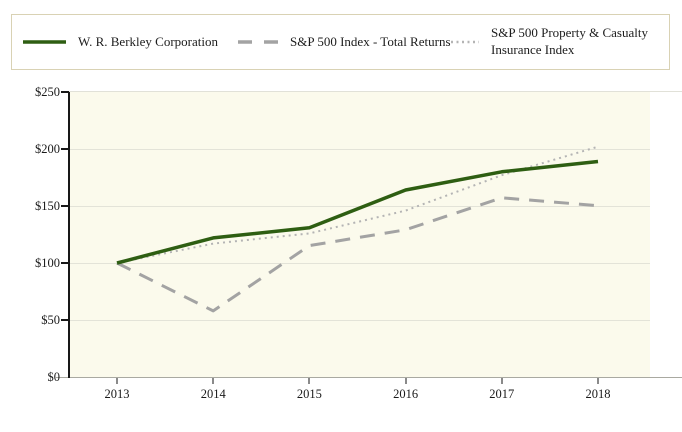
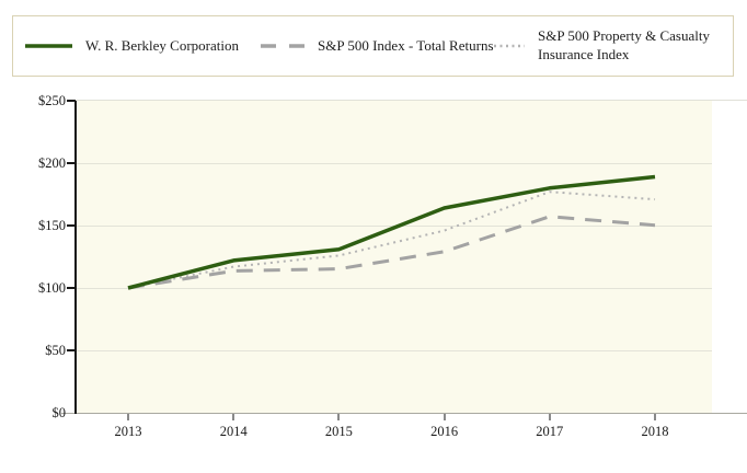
S&P 500 Index - Total Returns/2014: $58 -> $114
S&P 500 Property & Casualty Insurance Index/2018: $202 -> $171
